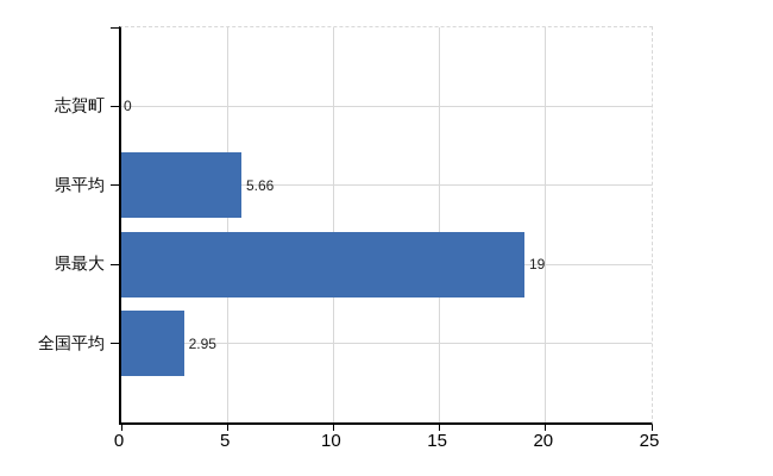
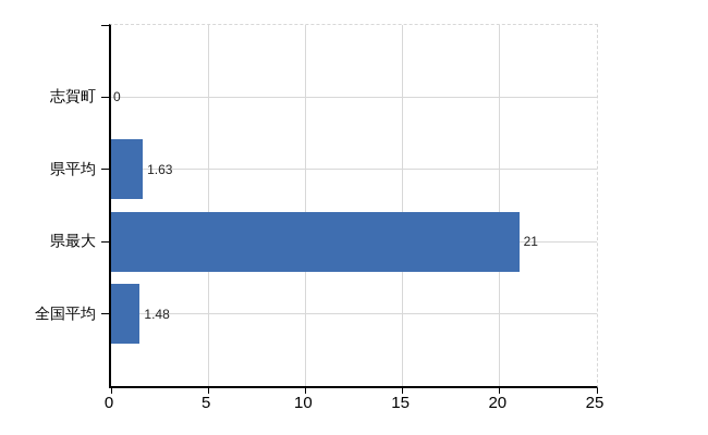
県平均: 5.66 -> 1.63
県最大: 19 -> 21
全国平均: 2.95 -> 1.48
